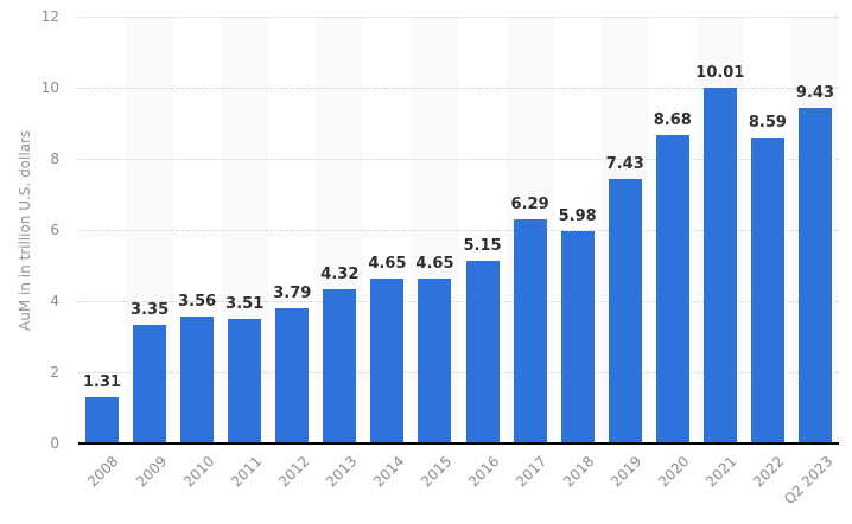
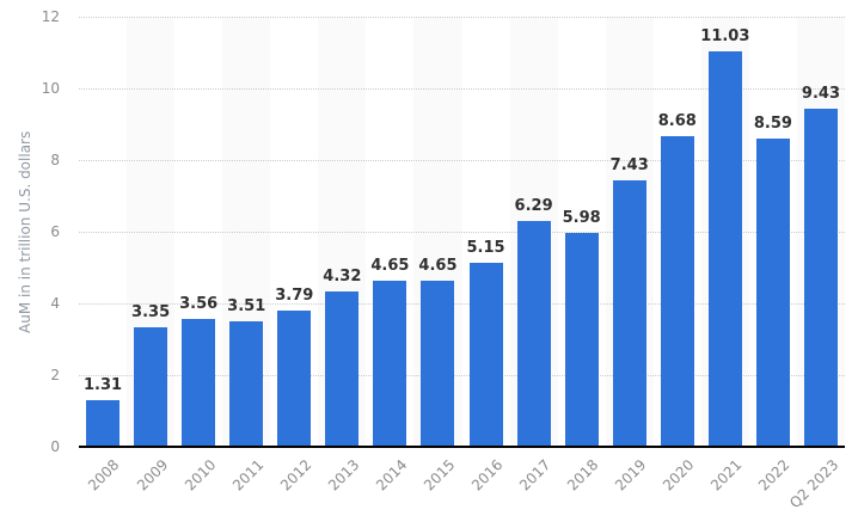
2021: 10.01 -> 11.03
